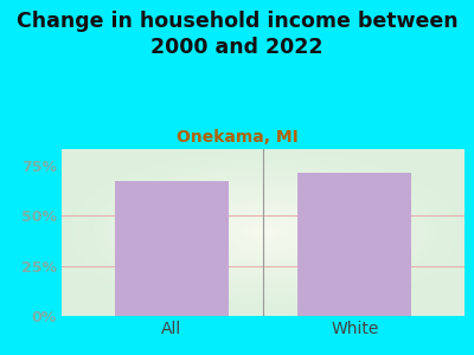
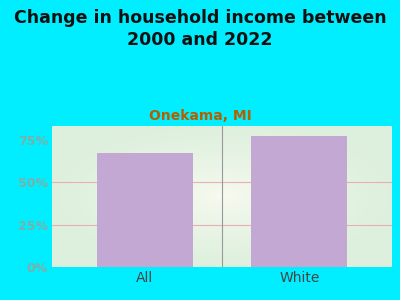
White: 71% -> 77%
